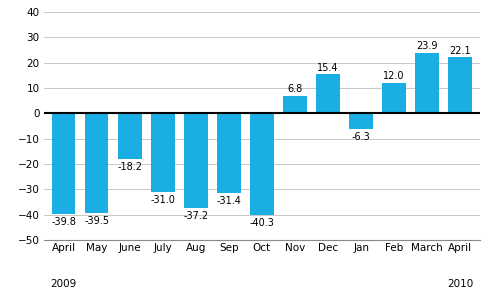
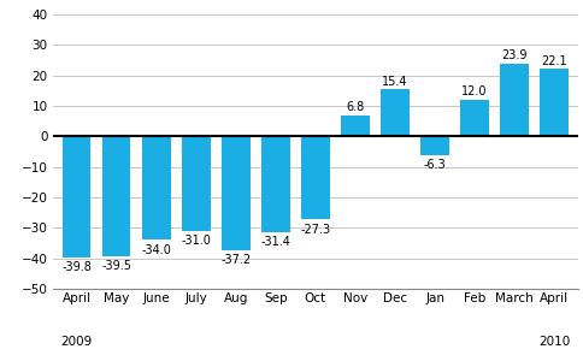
June: -18.2 -> -34.0
Oct: -40.3 -> -27.3
